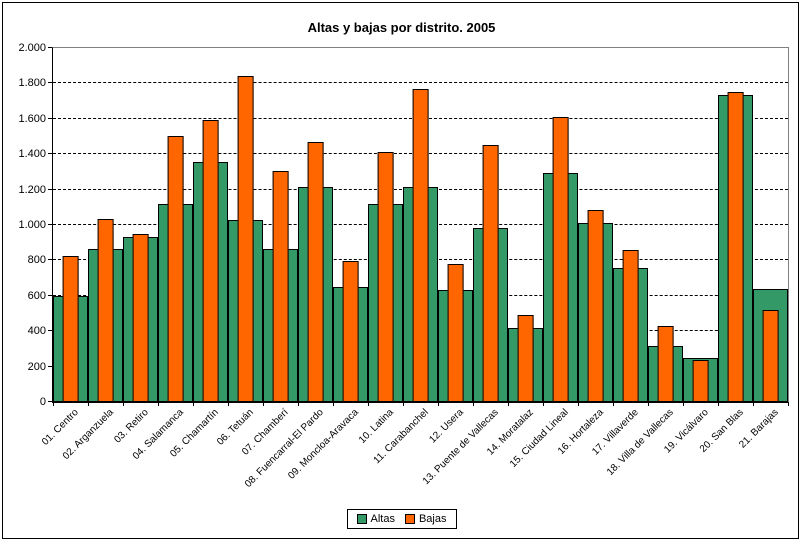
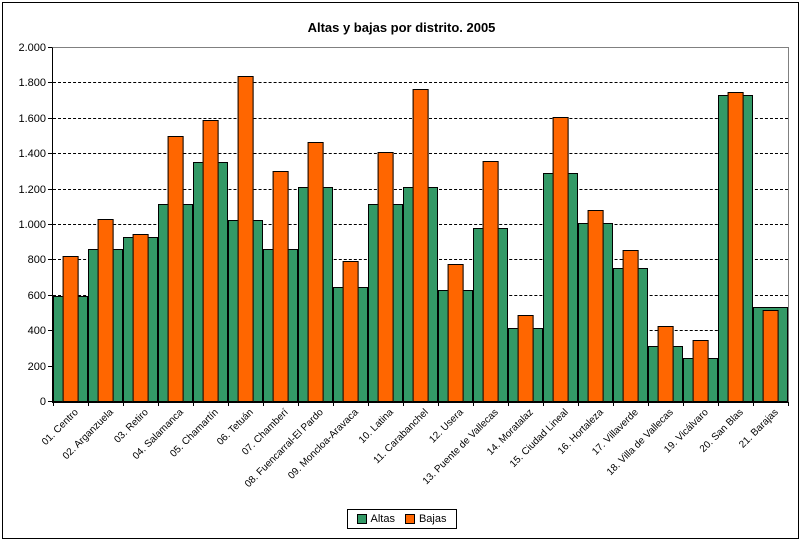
Bajas/13. Puente de Vallecas: 1450 -> 1360
Bajas/19. Vicálvaro: 240 -> 350
Altas/21. Barajas: 640 -> 540
